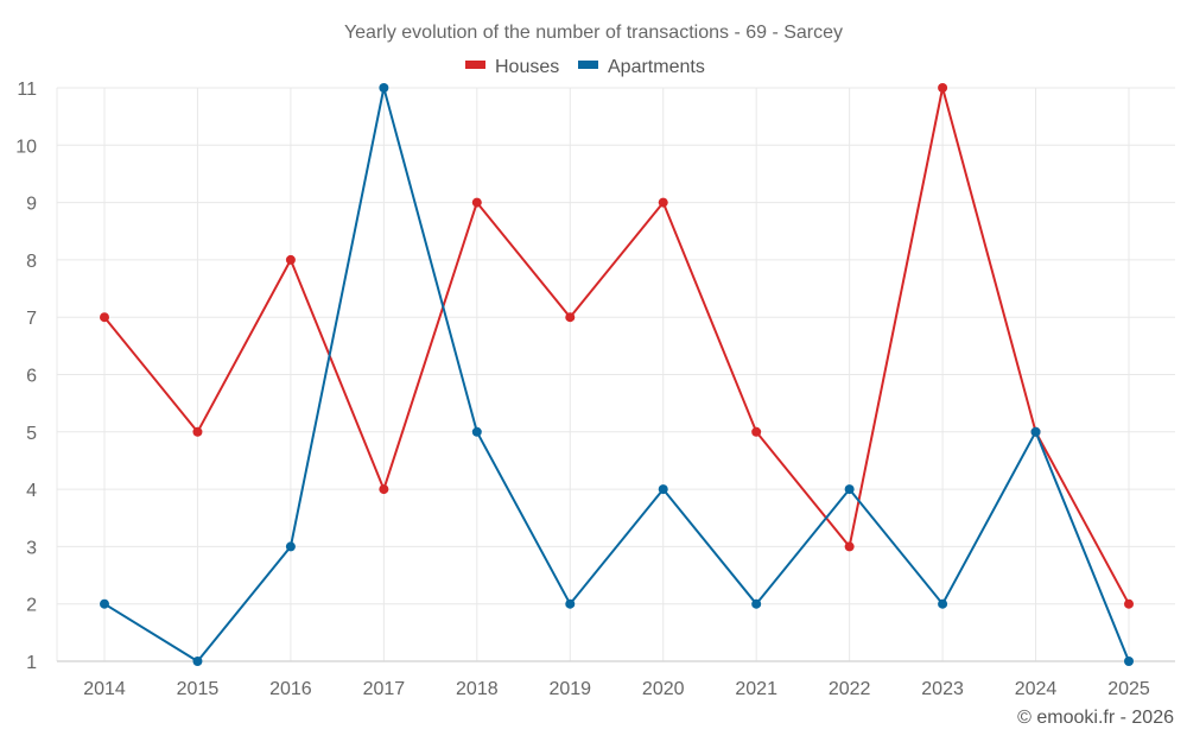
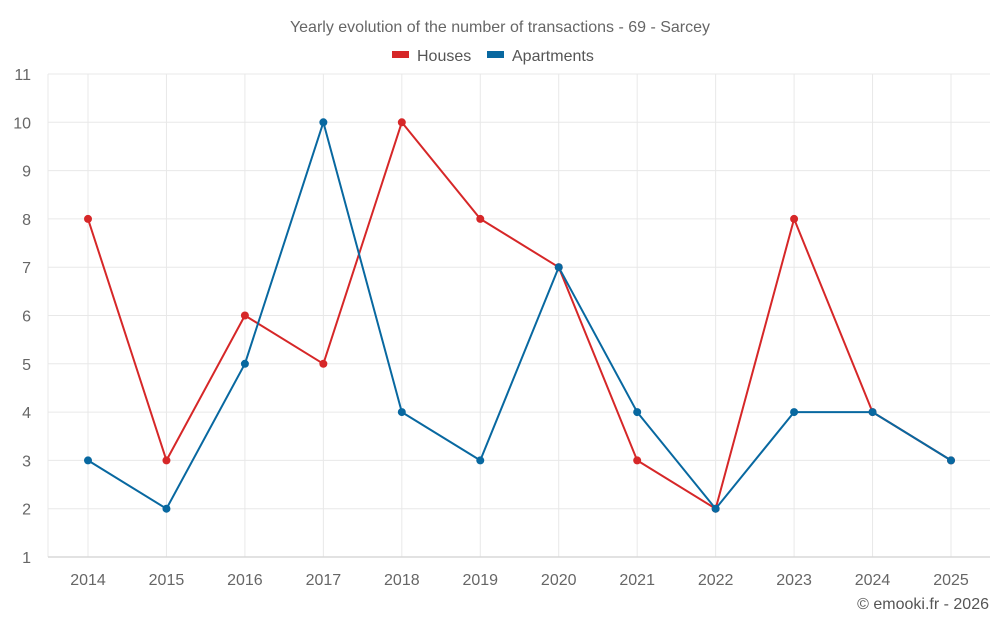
Houses/2014: 7 -> 8
Apartments/2014: 2 -> 3
Houses/2015: 5 -> 3
Apartments/2015: 1 -> 2
Houses/2016: 8 -> 6
Apartments/2016: 3 -> 5
Houses/2017: 4 -> 5
Apartments/2017: 11 -> 10
Houses/2018: 9 -> 10
Apartments/2018: 5 -> 4
Houses/2019: 7 -> 8
Apartments/2019: 2 -> 3
Houses/2020: 9 -> 7
Apartments/2020: 4 -> 7
Houses/2021: 5 -> 3
Apartments/2021: 2 -> 4
Houses/2022: 3 -> 2
Apartments/2022: 4 -> 2
Houses/2023: 11 -> 8
Apartments/2023: 2 -> 4
Houses/2024: 5 -> 4
Apartments/2024: 5 -> 4
Houses/2025: 2 -> 3
Apartments/2025: 1 -> 3
